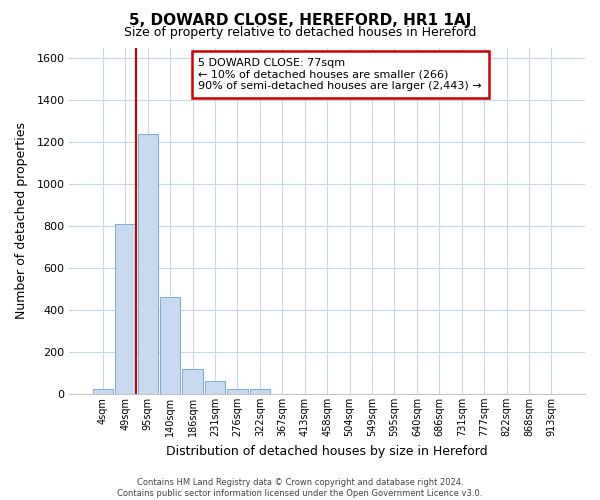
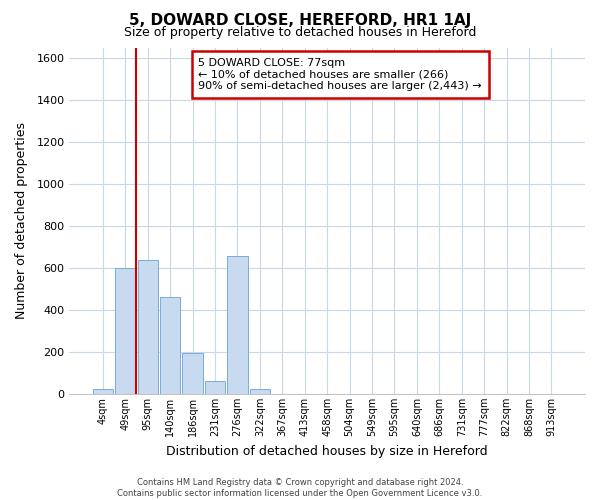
49sqm: 810 -> 600
95sqm: 1240 -> 640
186sqm: 120 -> 195
276sqm: 22 -> 655
